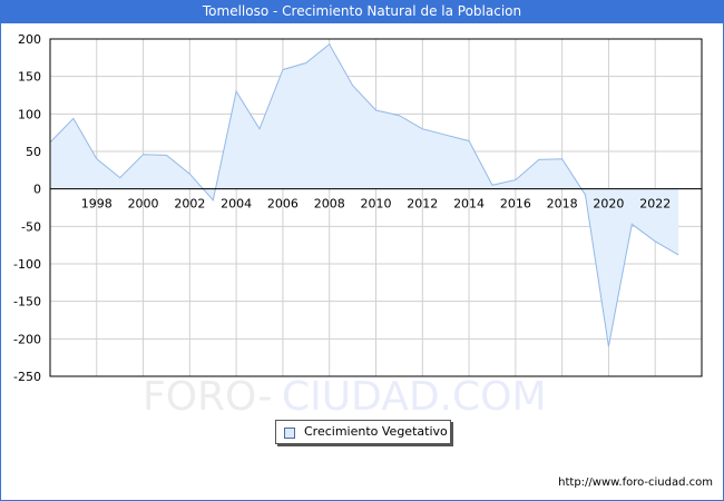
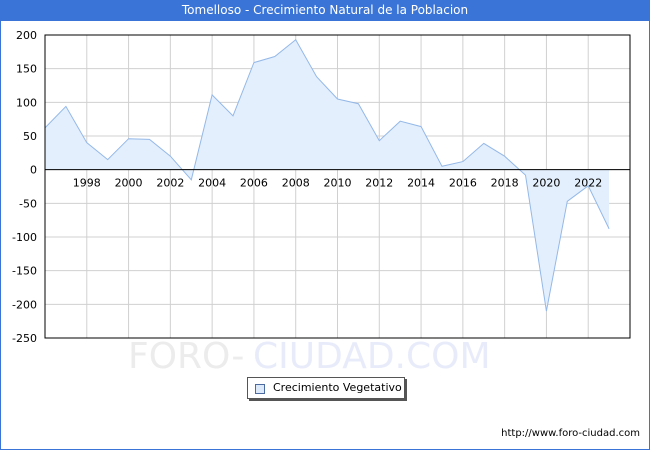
2004: 130 -> 110
2012: 80 -> 40
2018: 40 -> 20
2022: -70 -> -20
